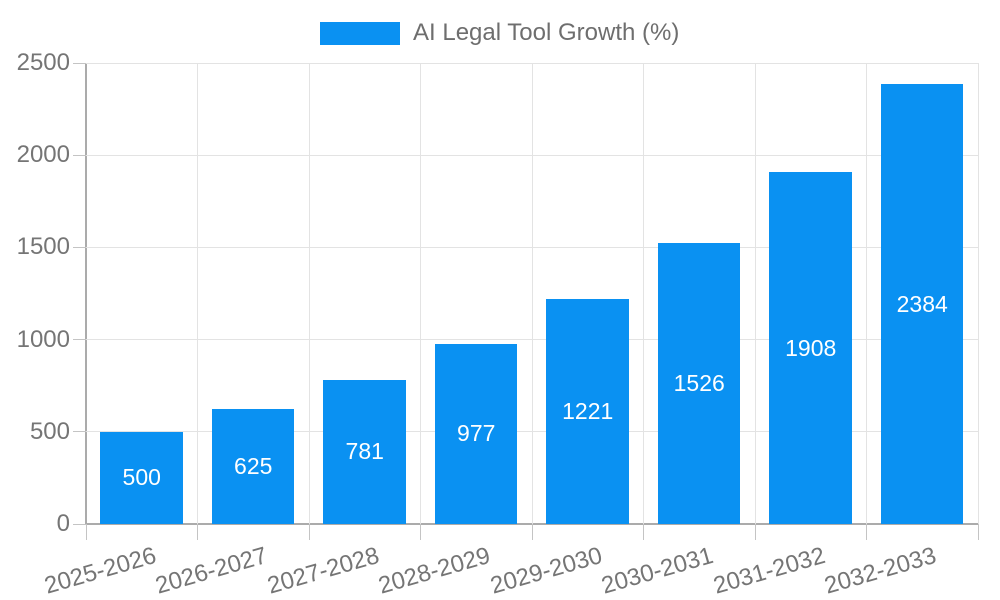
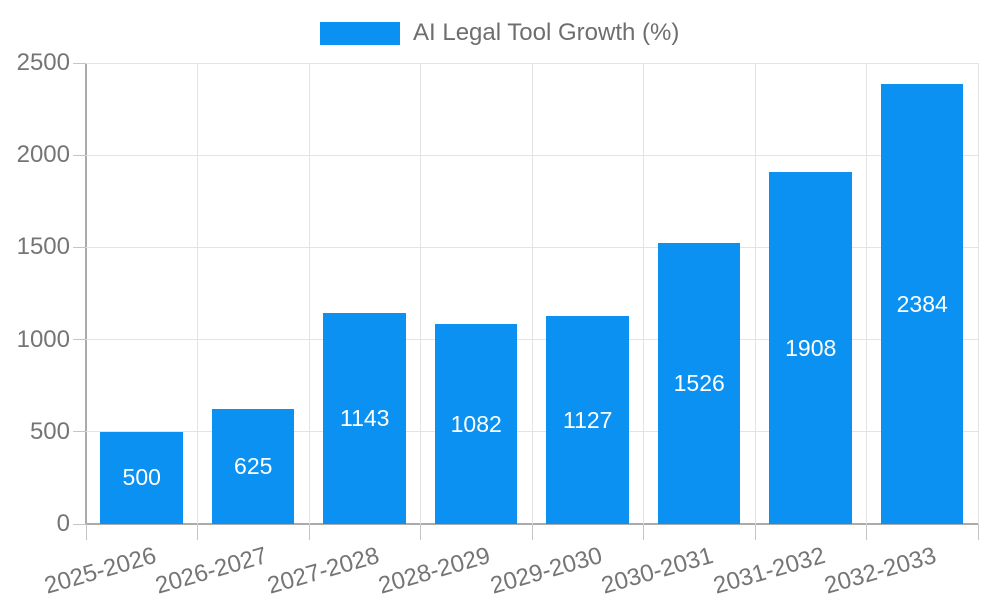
2027-2028: 781 -> 1143
2028-2029: 977 -> 1082
2029-2030: 1221 -> 1127
